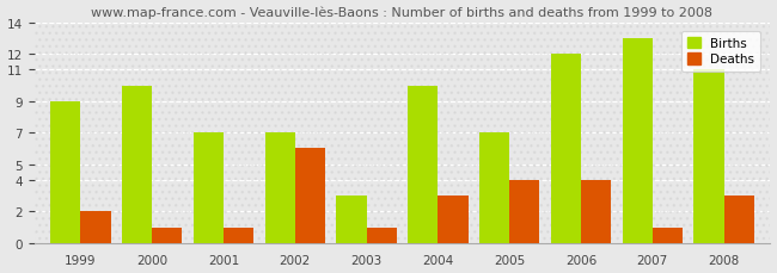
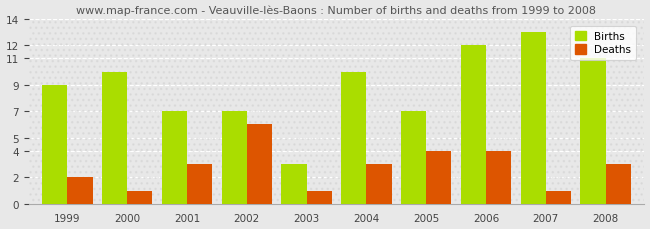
Deaths/2001: 1 -> 3
